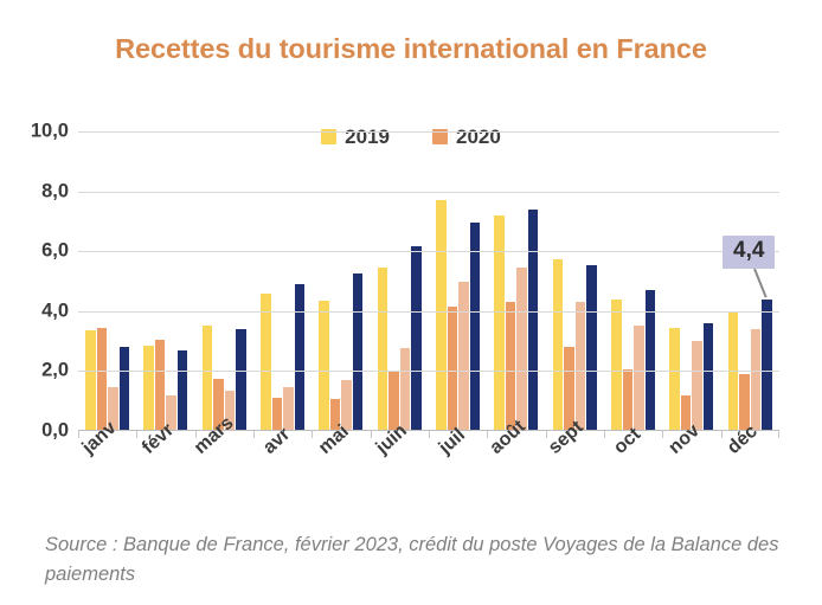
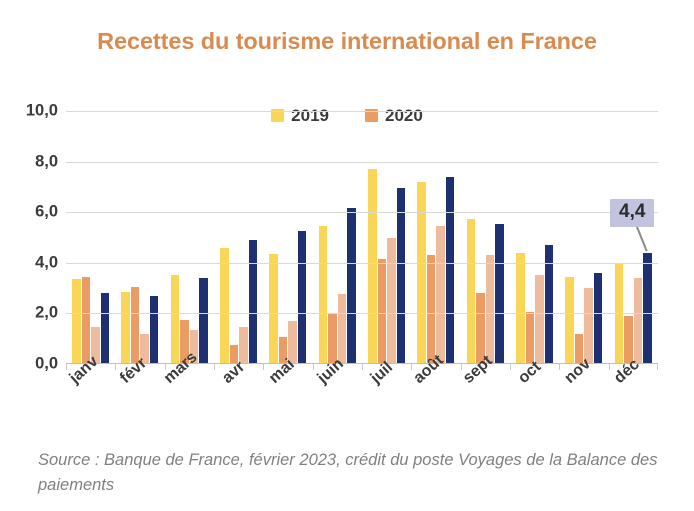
2020/avr: 1,1 -> 0,8
